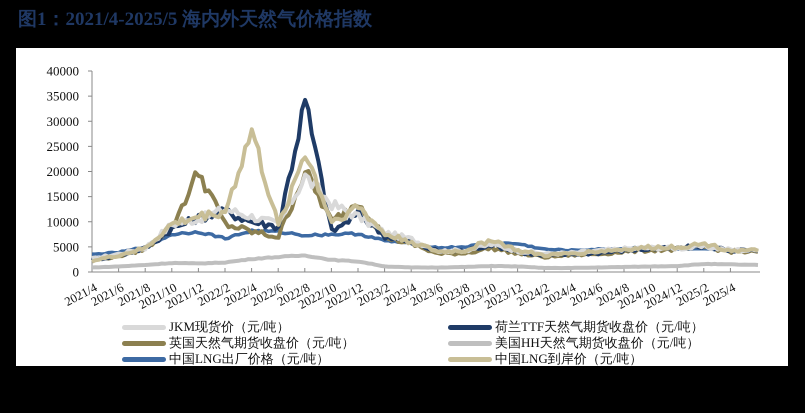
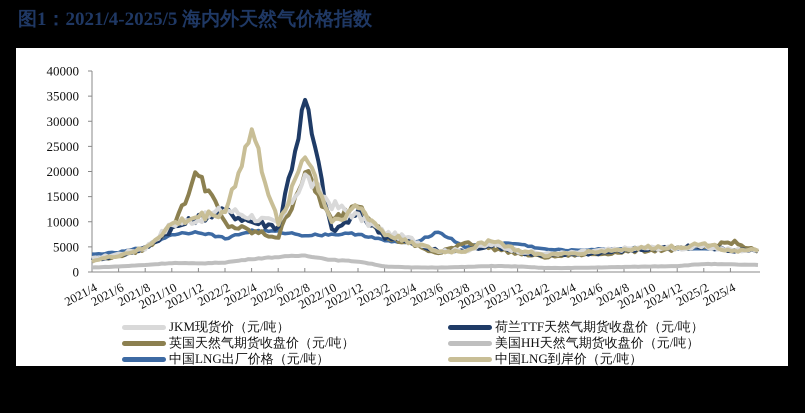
中国LNG出厂价格（元/吨）/2023/6: 5000 -> 8000
英国天然气期货收盘价（元/吨）/2023/8: 4000 -> 6000
英国天然气期货收盘价（元/吨）/2025/4: 4000 -> 6000
